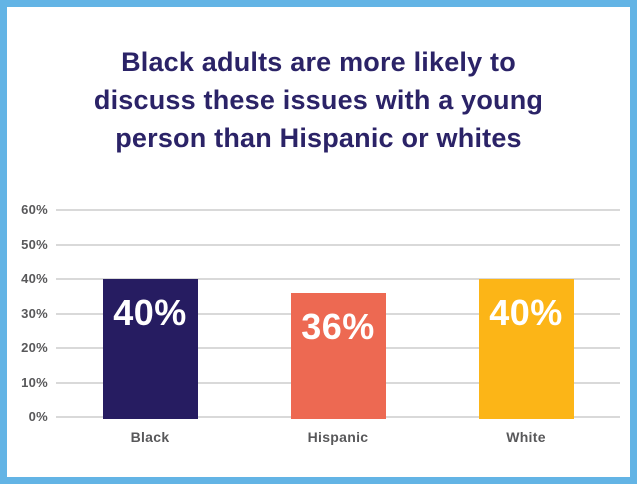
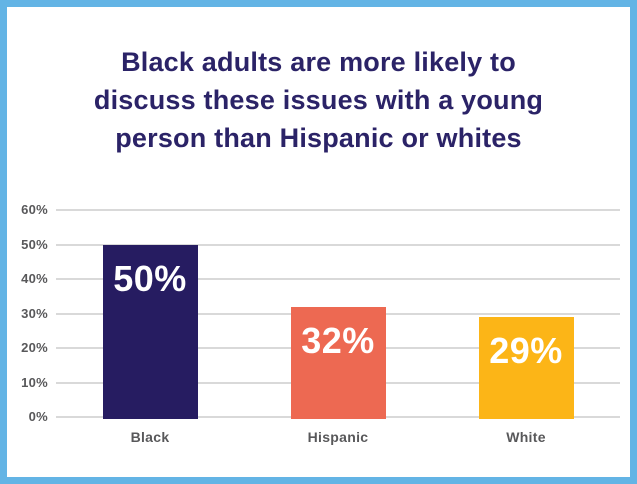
Black: 40% -> 50%
Hispanic: 36% -> 32%
White: 40% -> 29%
